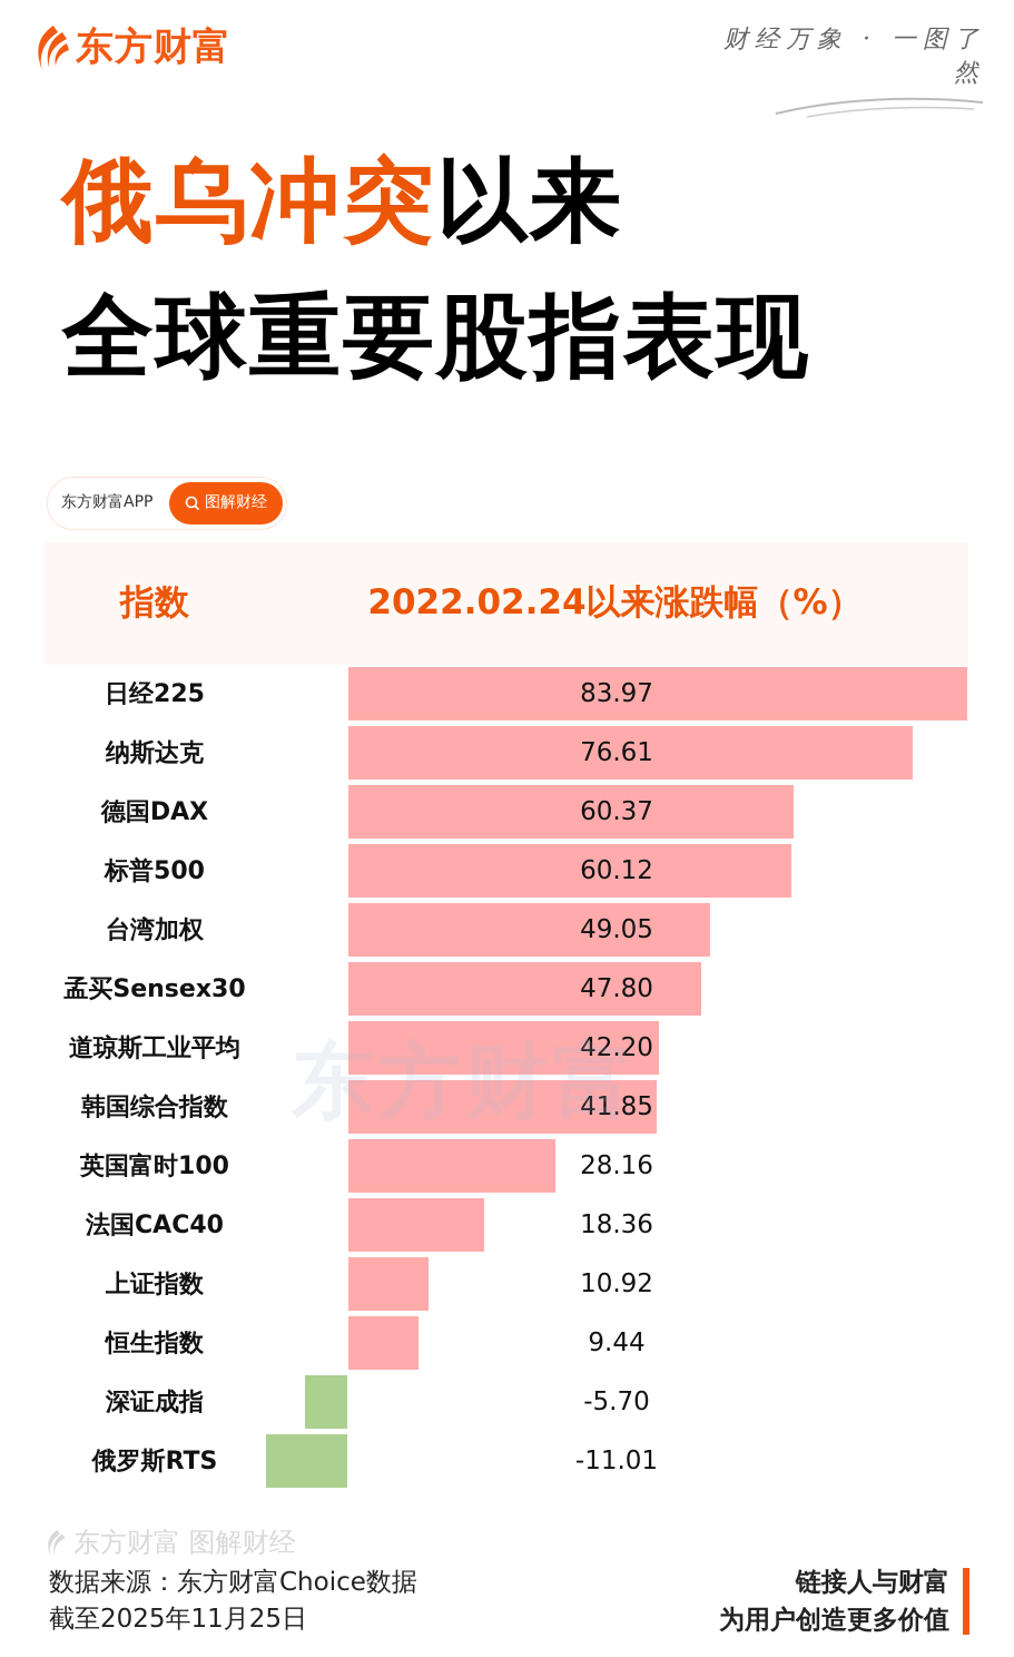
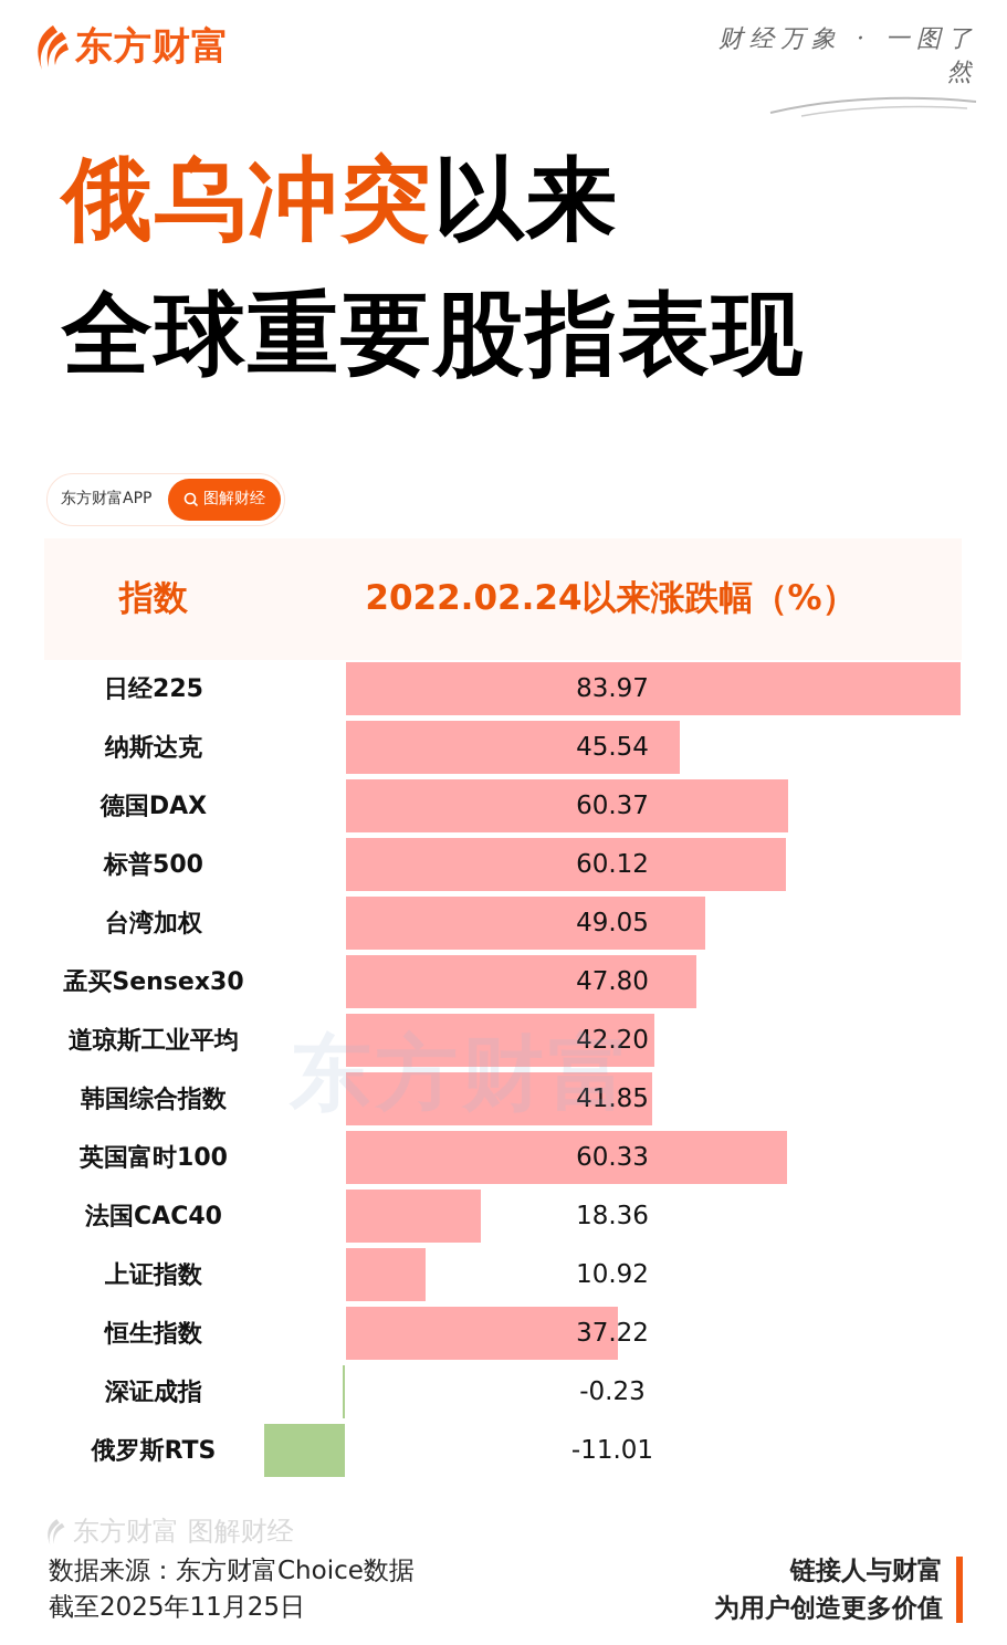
纳斯达克: 76.61 -> 45.54
英国富时100: 28.16 -> 60.33
恒生指数: 9.44 -> 37.22
深证成指: -5.70 -> -0.23
